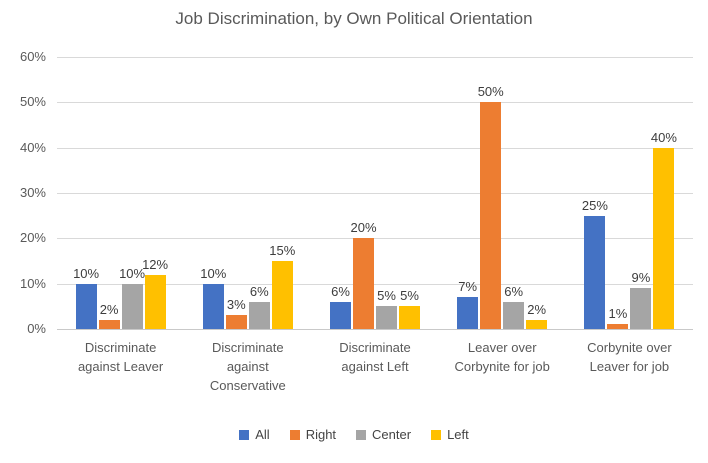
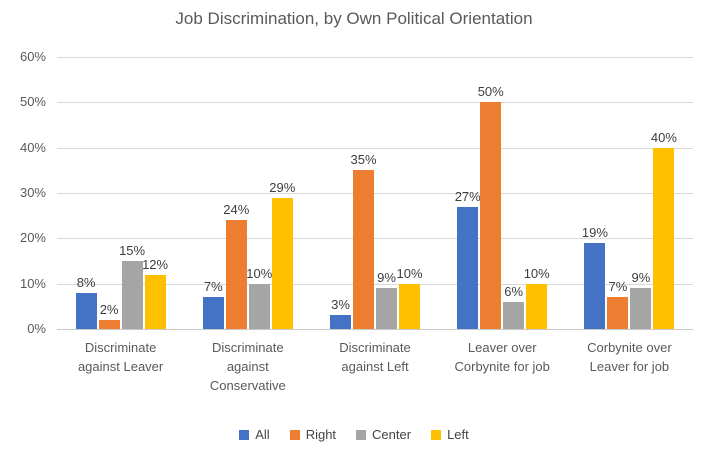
All/Discriminate against Leaver: 10% -> 8%
Center/Discriminate against Leaver: 10% -> 15%
All/Discriminate against Conservative: 10% -> 7%
Right/Discriminate against Conservative: 3% -> 24%
Center/Discriminate against Conservative: 6% -> 10%
Left/Discriminate against Conservative: 15% -> 29%
All/Discriminate against Left: 6% -> 3%
Right/Discriminate against Left: 20% -> 35%
Center/Discriminate against Left: 5% -> 9%
Left/Discriminate against Left: 5% -> 10%
All/Leaver over Corbynite for job: 7% -> 27%
Left/Leaver over Corbynite for job: 2% -> 10%
All/Corbynite over Leaver for job: 25% -> 19%
Right/Corbynite over Leaver for job: 1% -> 7%
